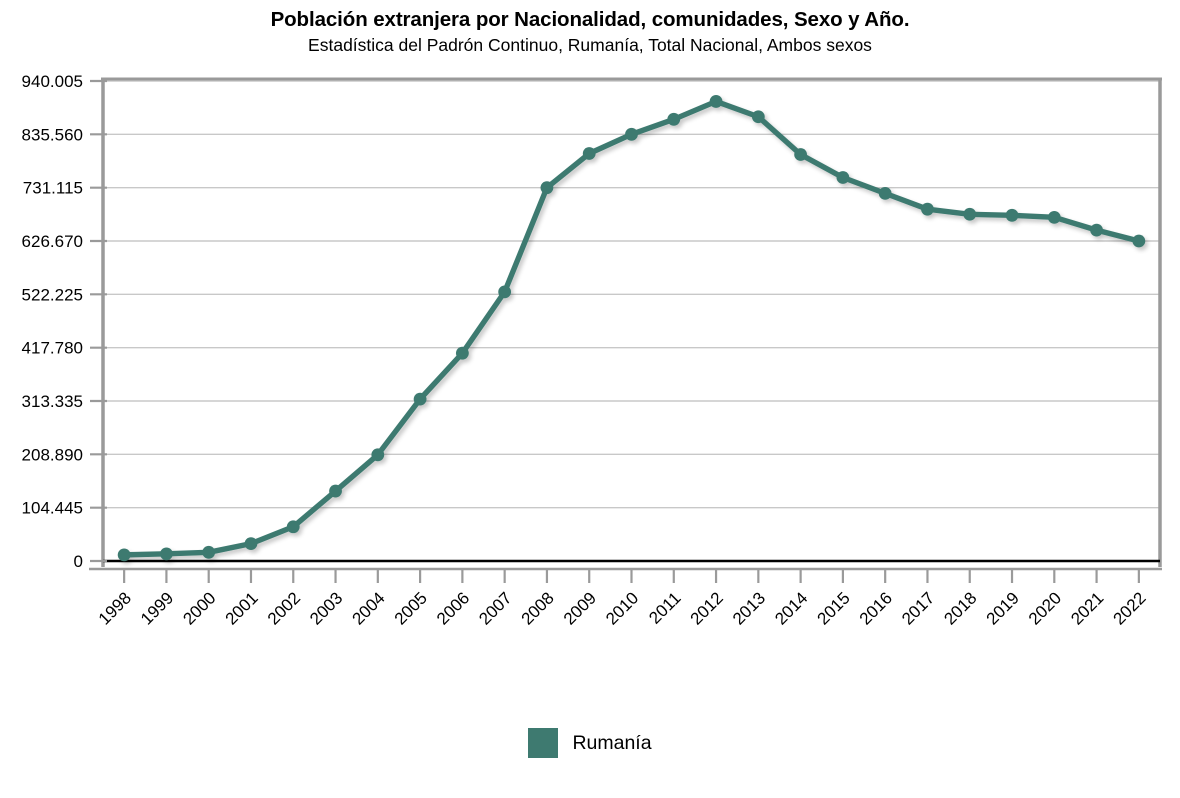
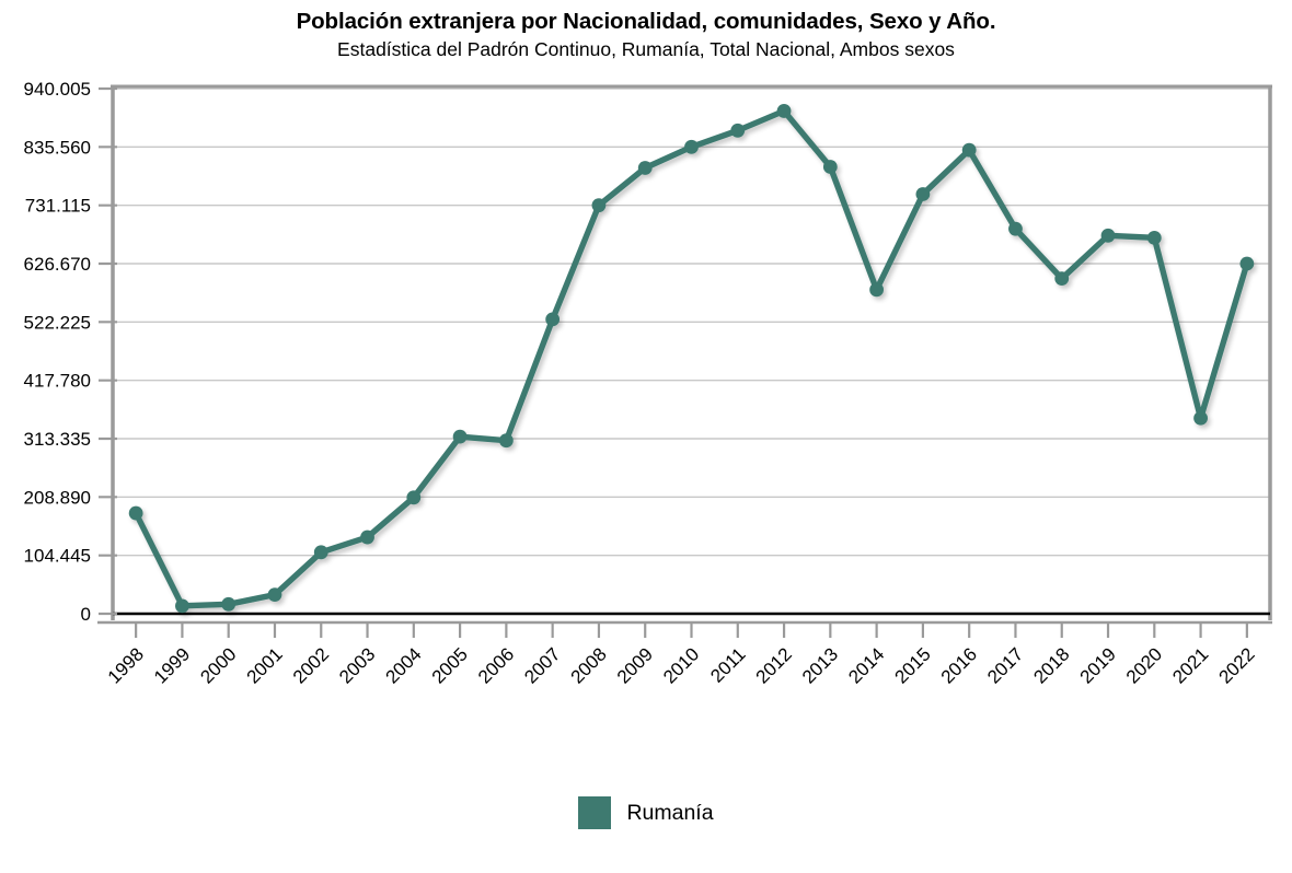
1998: 10000 -> 180000
2002: 70000 -> 110000
2006: 410000 -> 310000
2013: 870000 -> 800000
2014: 800000 -> 580000
2016: 720000 -> 830000
2018: 680000 -> 600000
2021: 650000 -> 350000
